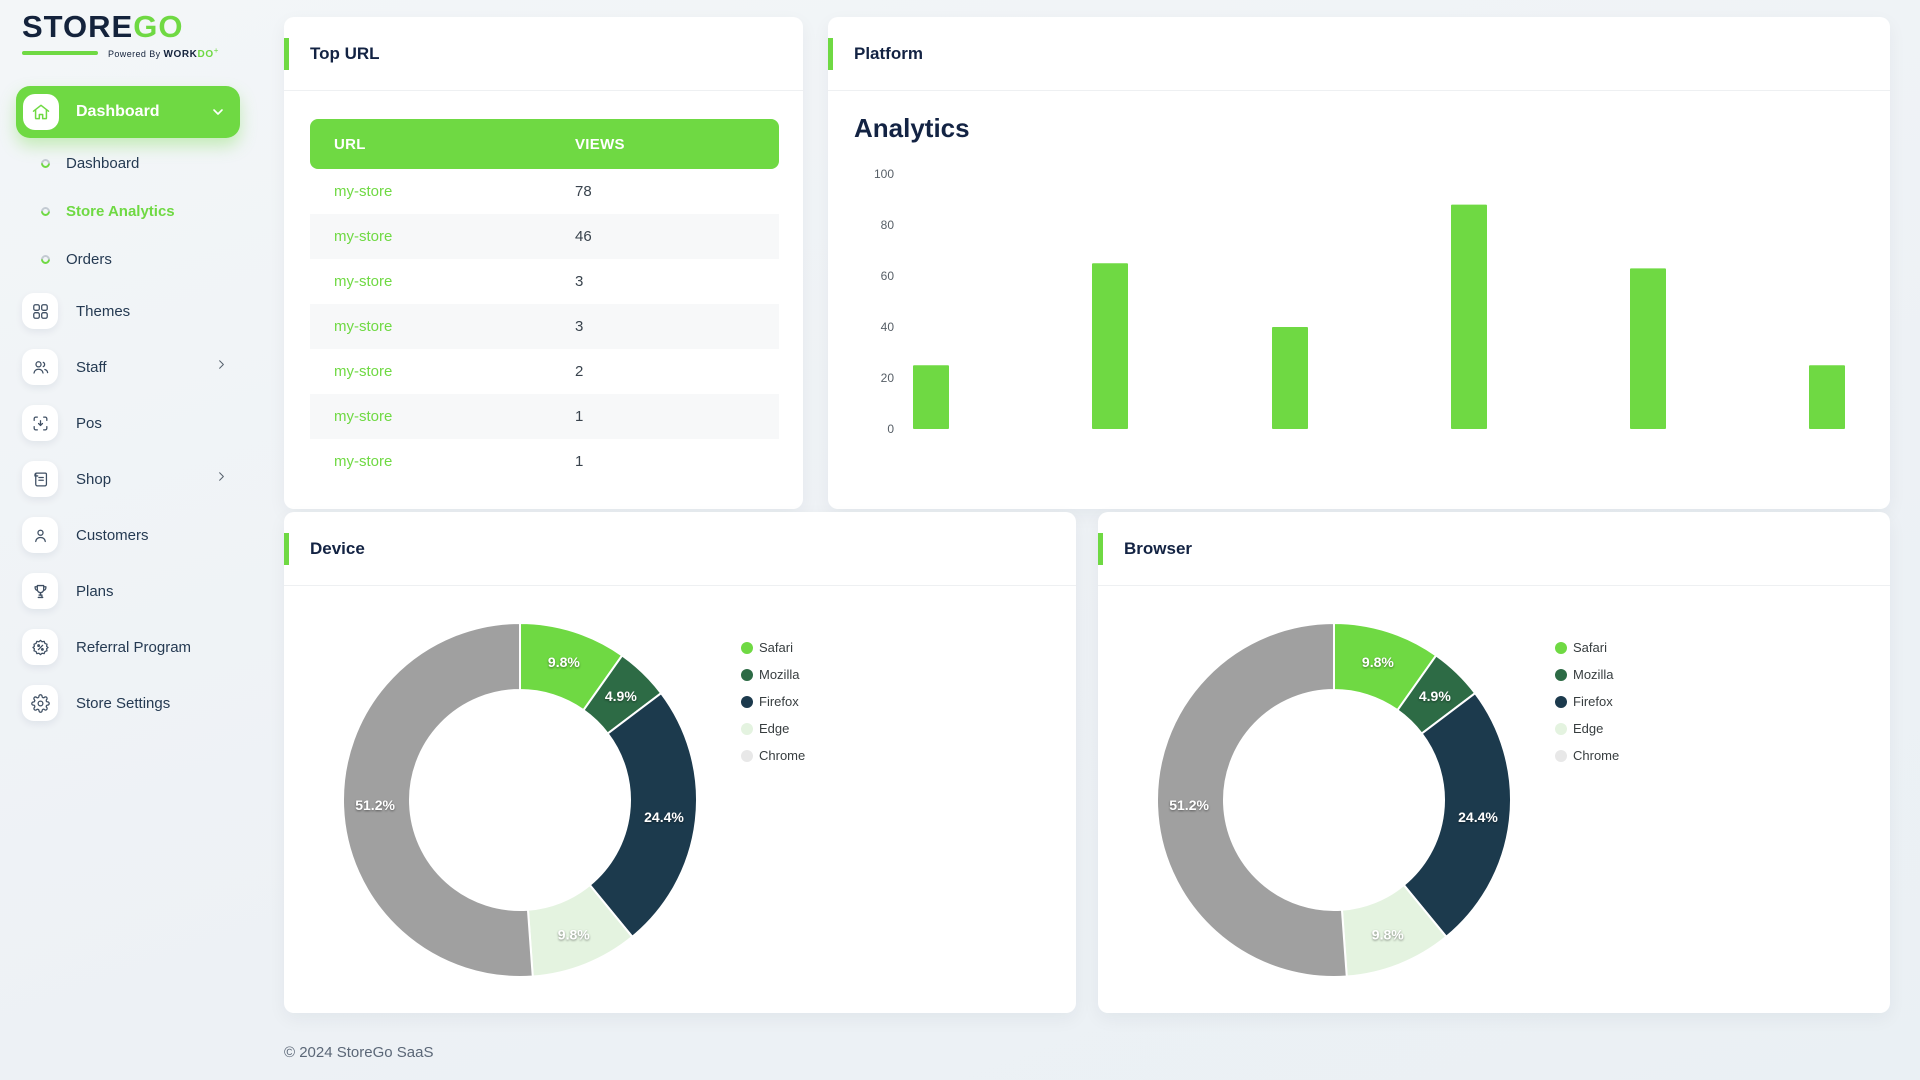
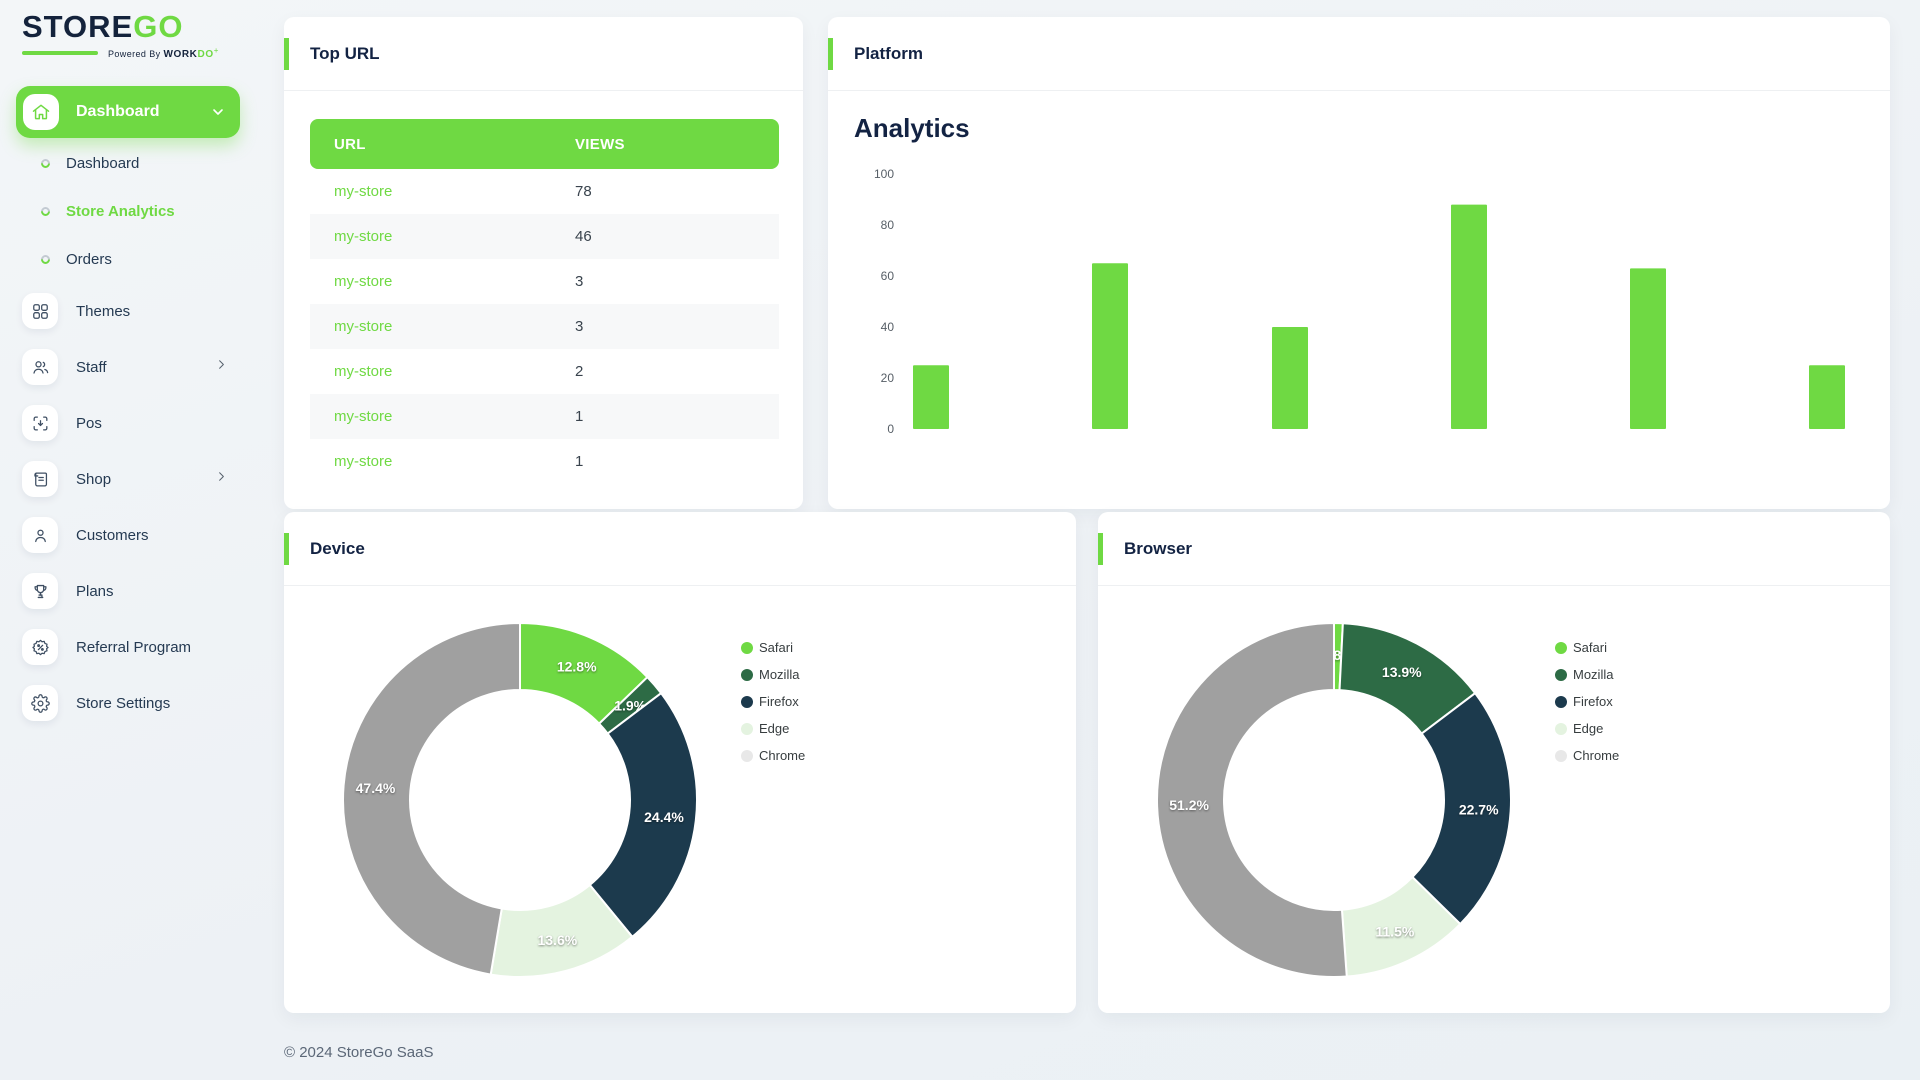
Device/Safari: 9.8% -> 12.8%
Device/Mozilla: 4.9% -> 1.9%
Device/Edge: 9.8% -> 13.6%
Device/Chrome: 51.2% -> 47.4%
Browser/Safari: 9.8% -> 0.8%
Browser/Mozilla: 4.9% -> 13.9%
Browser/Firefox: 24.4% -> 22.7%
Browser/Edge: 9.8% -> 11.5%
